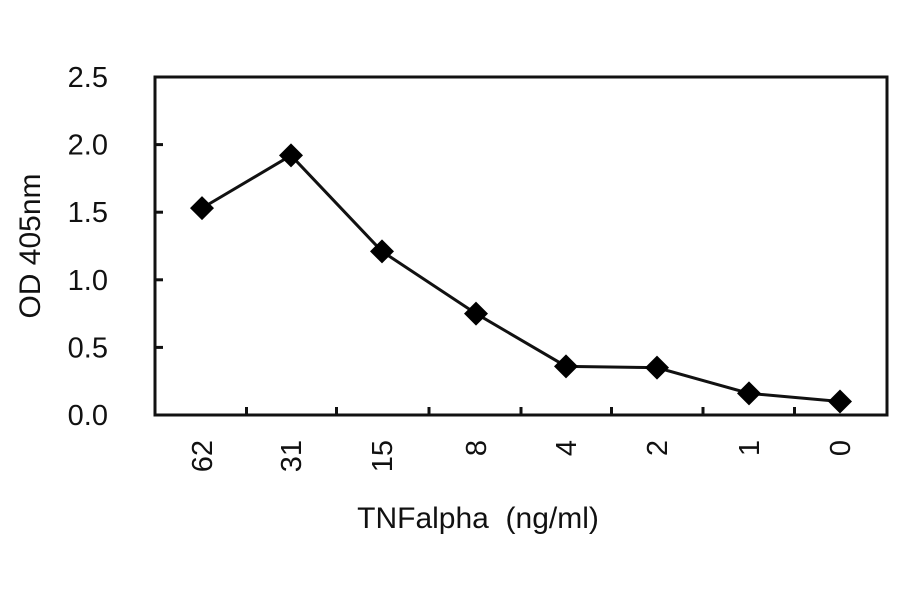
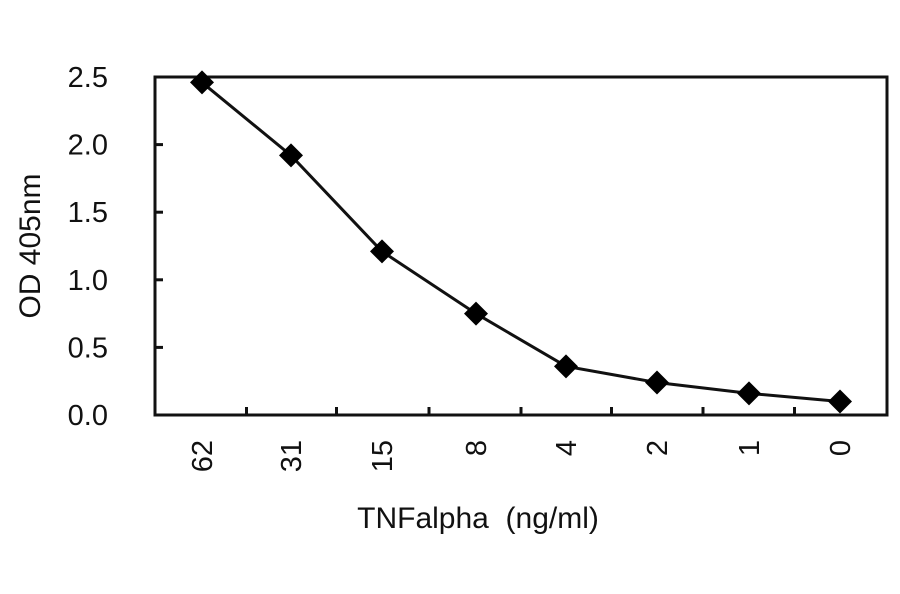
62: 1.53 -> 2.46
2: 0.35 -> 0.24
